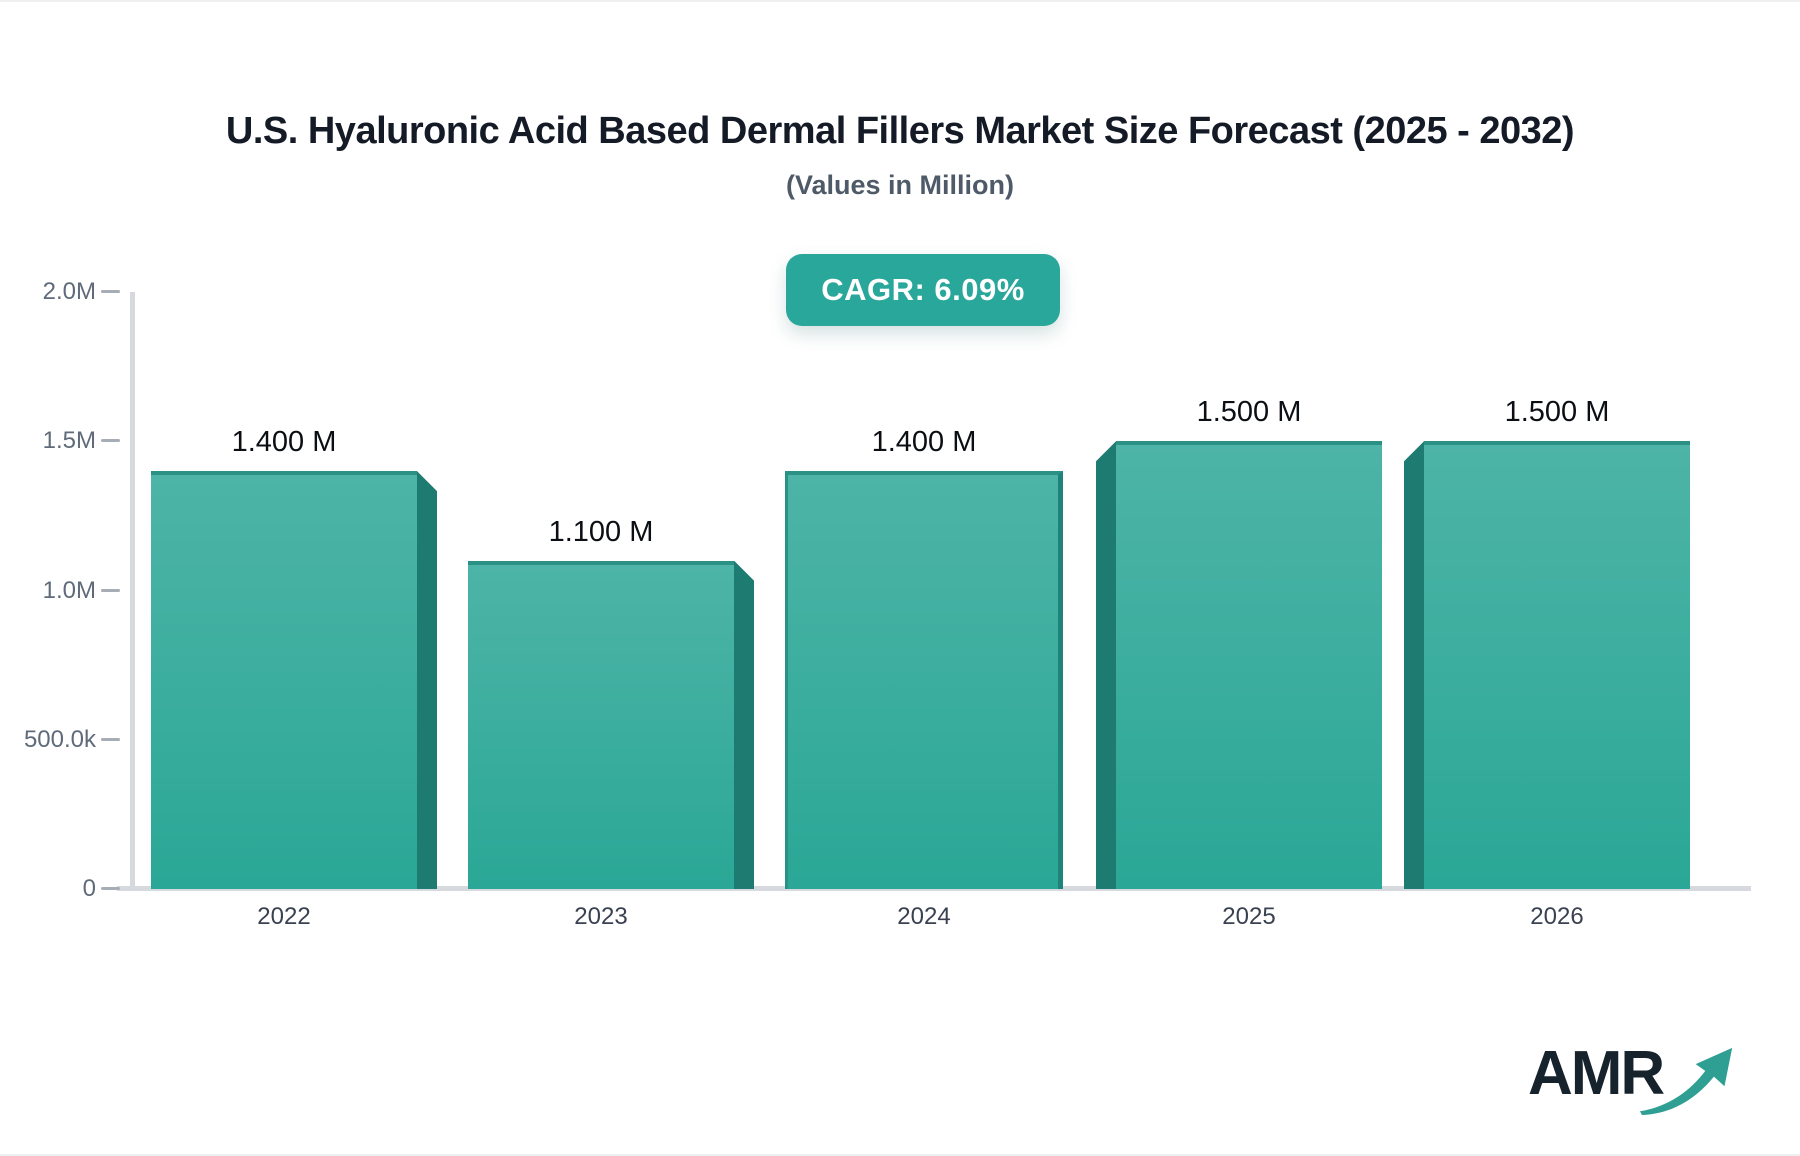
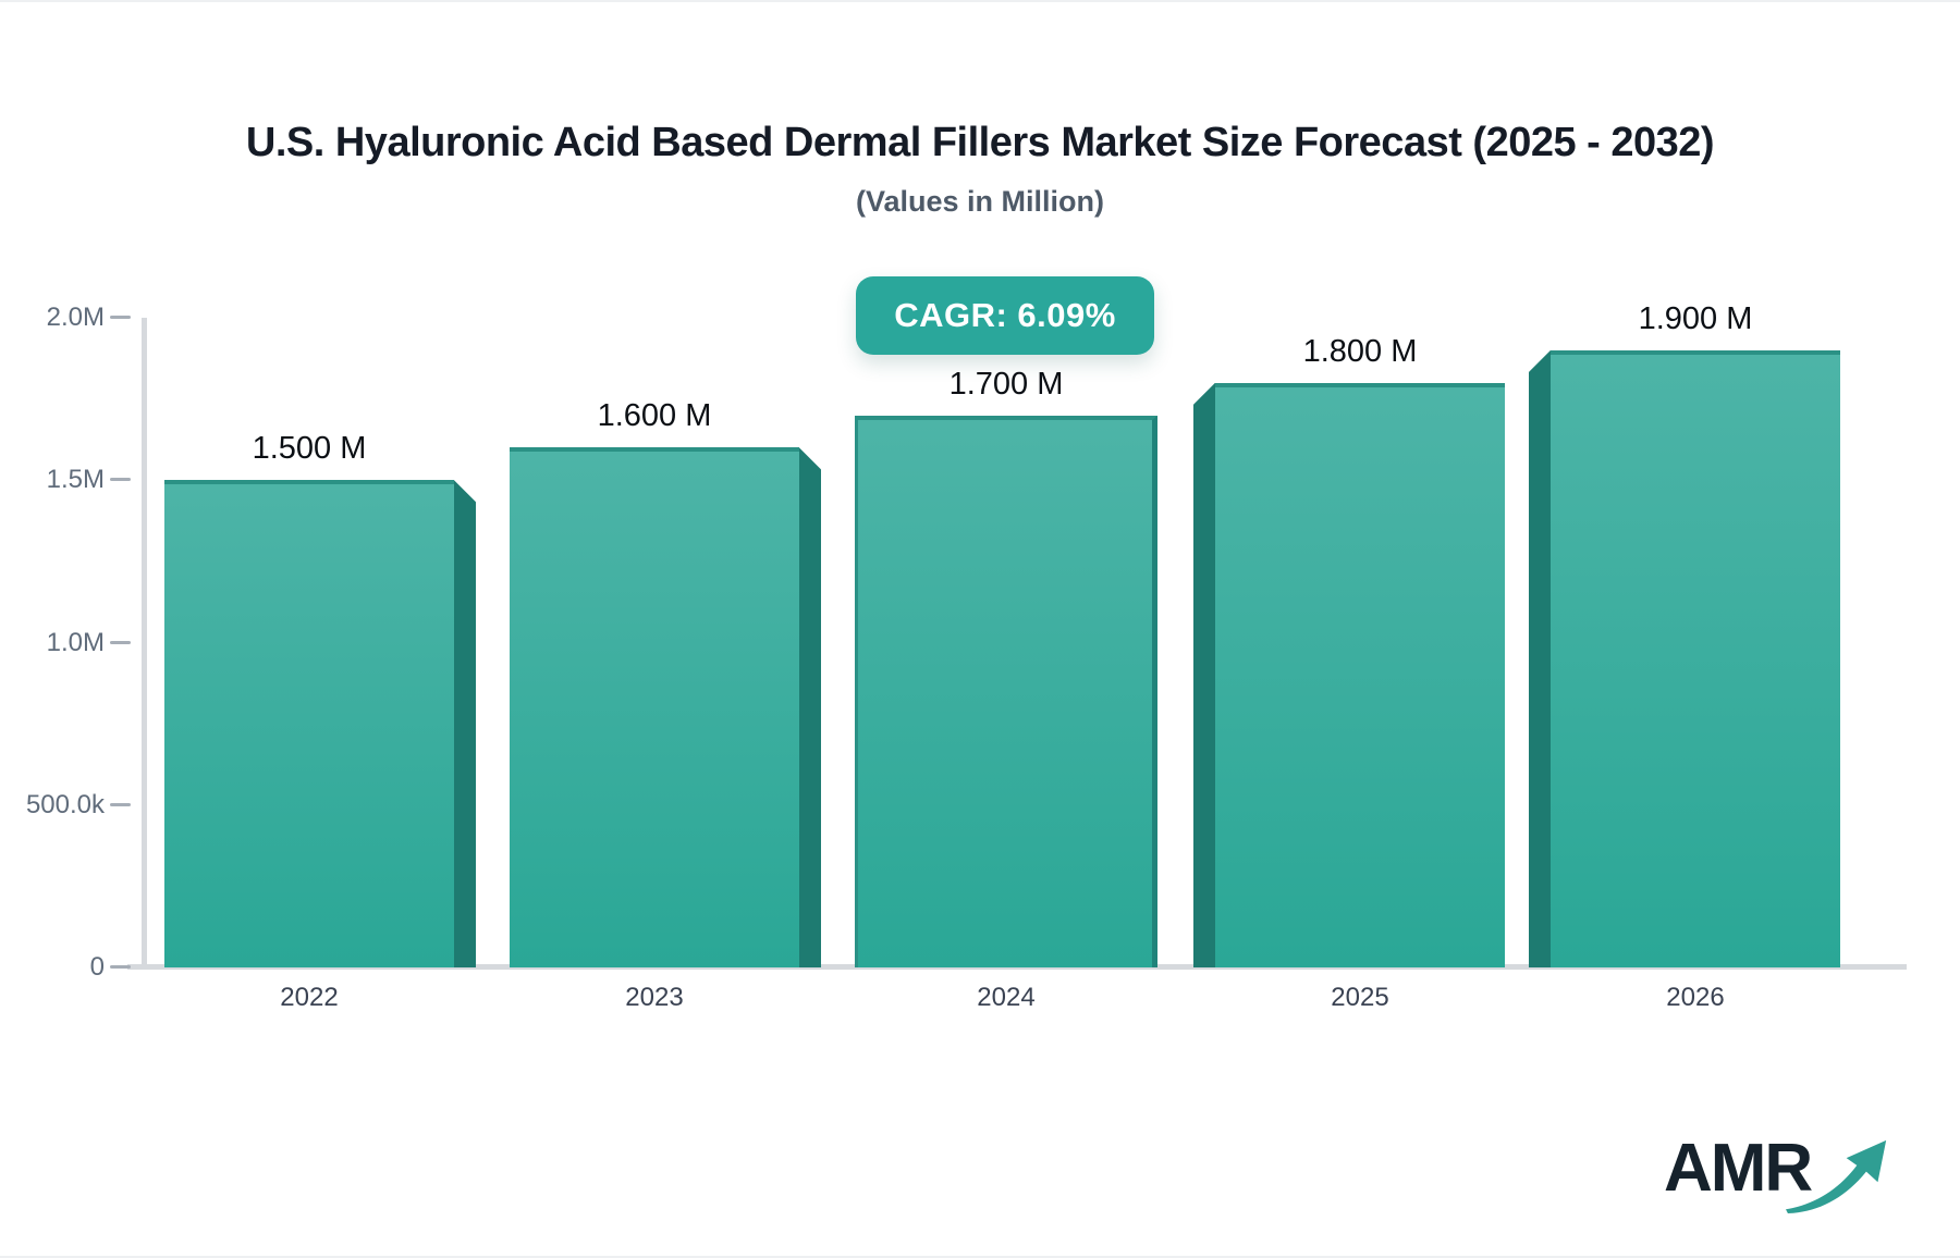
2022: 1.400 -> 1.500
2023: 1.100 -> 1.600
2024: 1.400 -> 1.700
2025: 1.500 -> 1.800
2026: 1.500 -> 1.900
